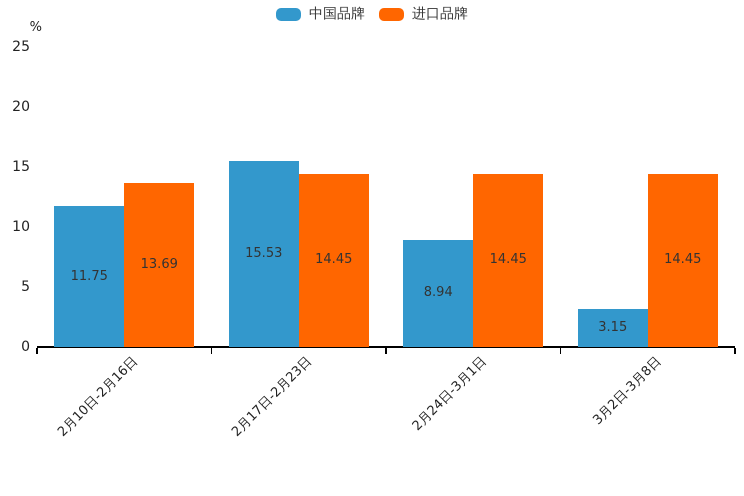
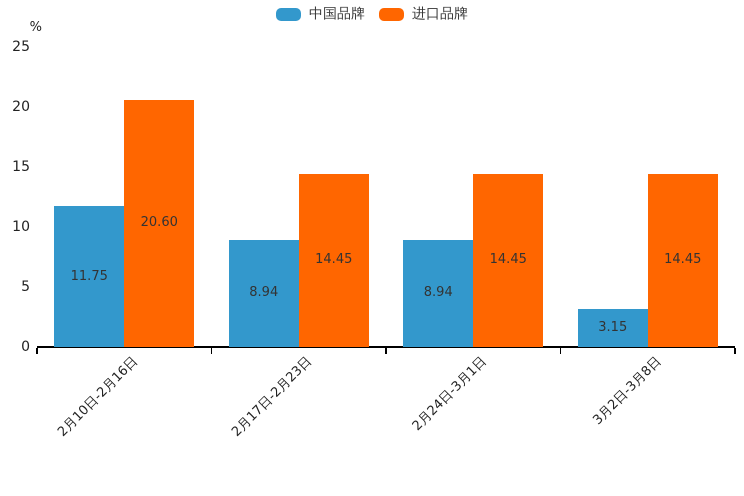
进口品牌/2月10日-2月16日: 13.69 -> 20.60
中国品牌/2月17日-2月23日: 15.53 -> 8.94
